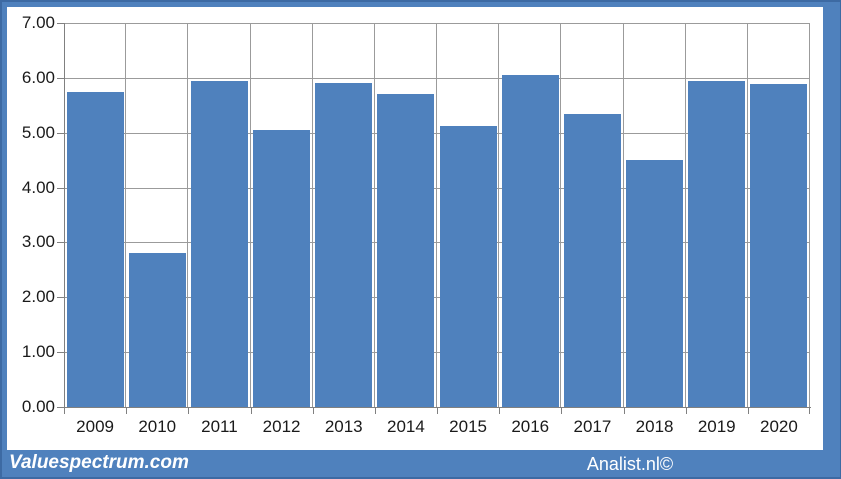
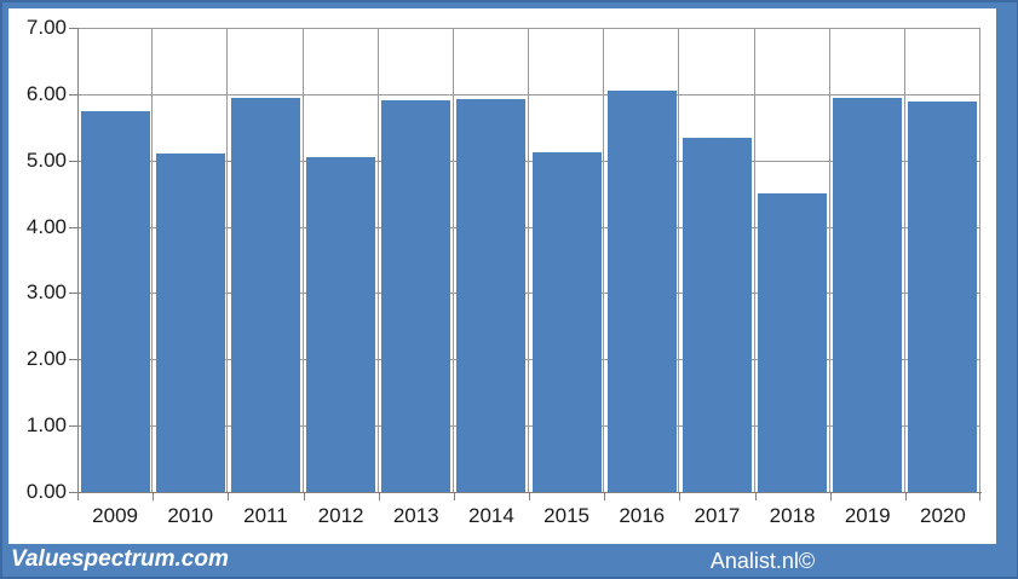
2010: 2.8 -> 5.1
2014: 5.7 -> 5.9
